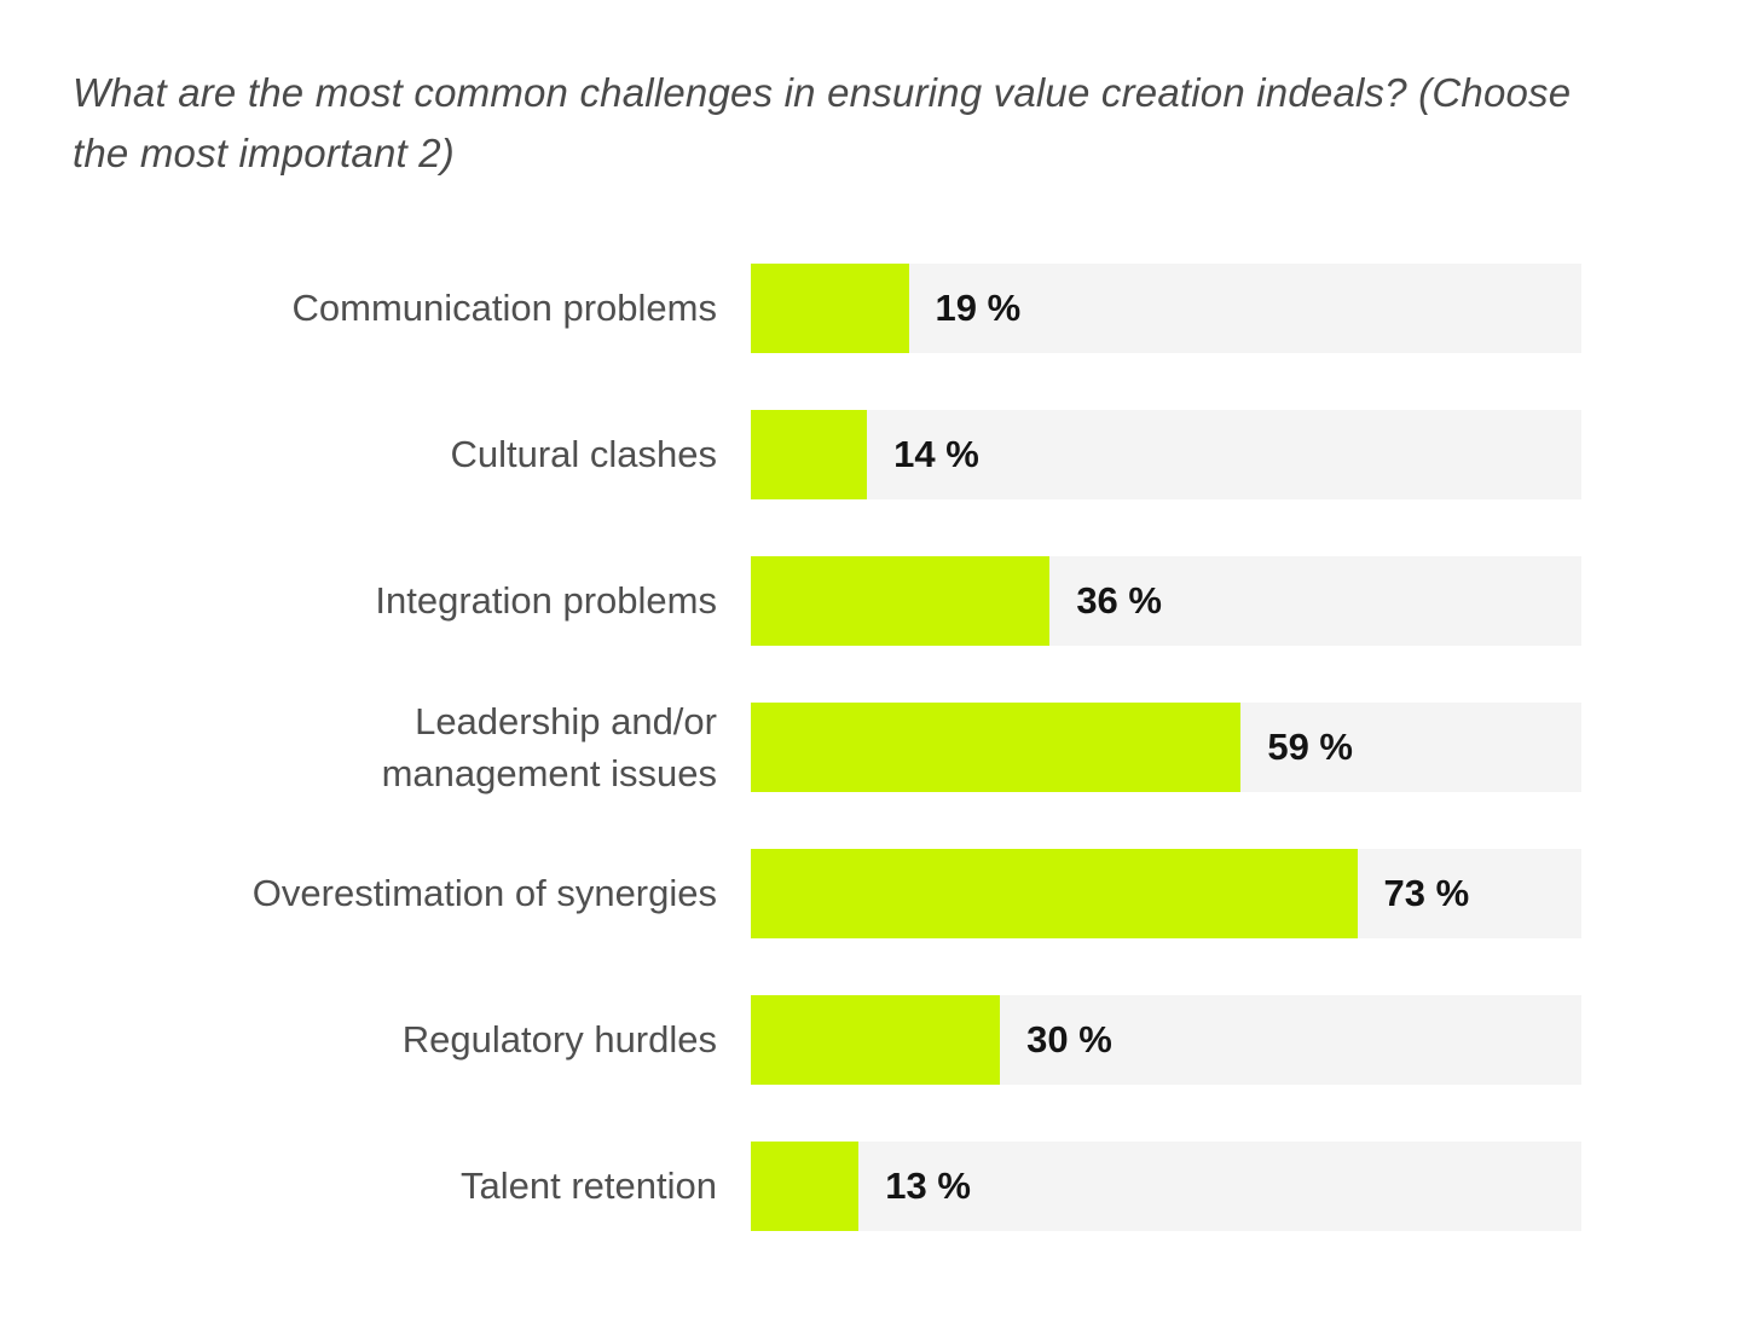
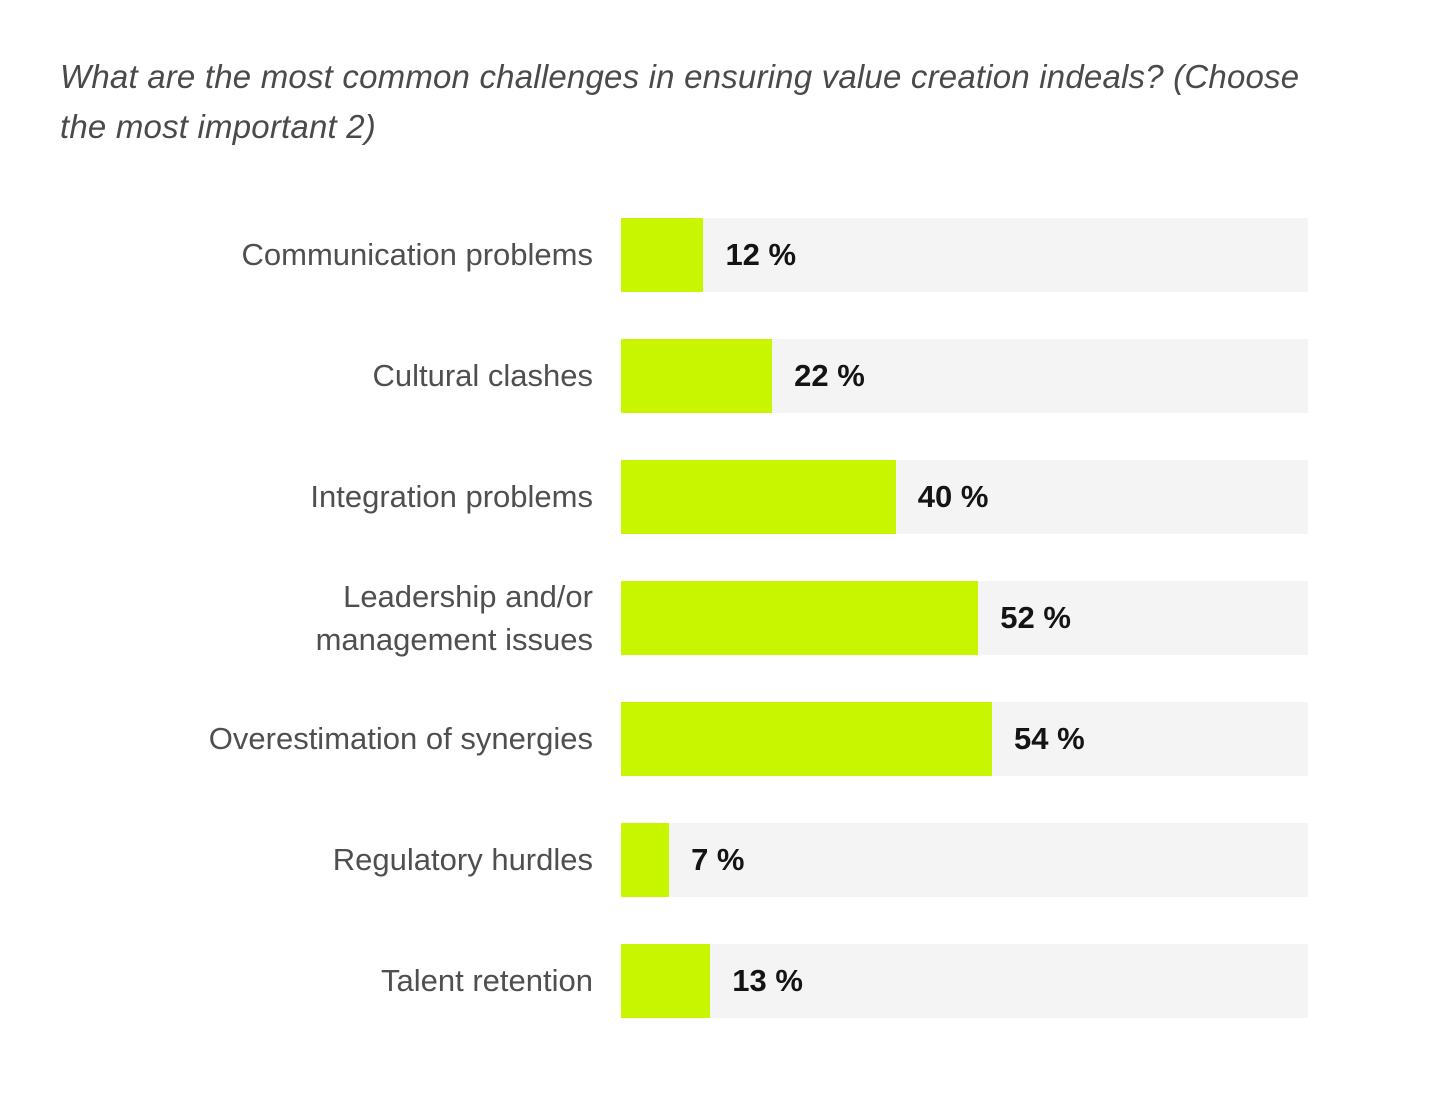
Communication problems: 19 -> 12
Cultural clashes: 14 -> 22
Integration problems: 36 -> 40
Leadership and/or management issues: 59 -> 52
Overestimation of synergies: 73 -> 54
Regulatory hurdles: 30 -> 7
